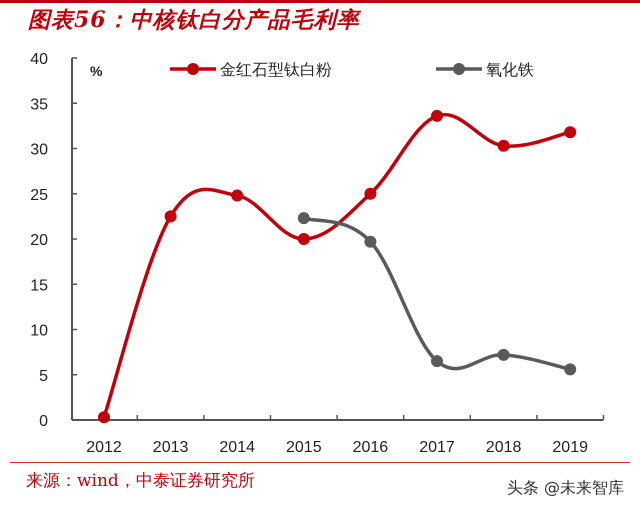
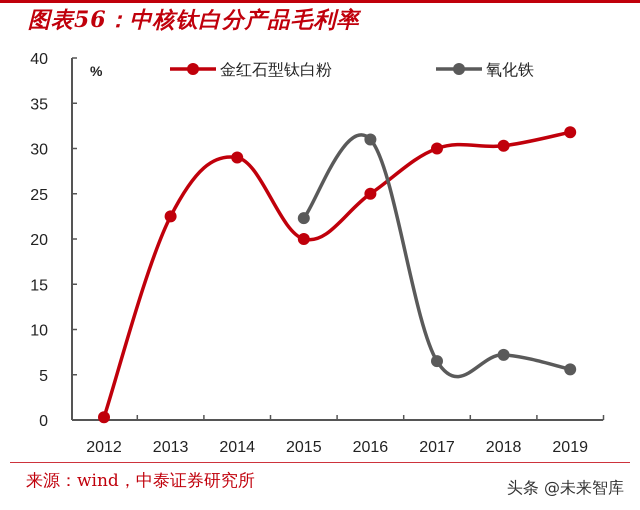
金红石型钛白粉/2014: 25 -> 29
氧化铁/2016: 20 -> 31
金红石型钛白粉/2017: 34 -> 30
